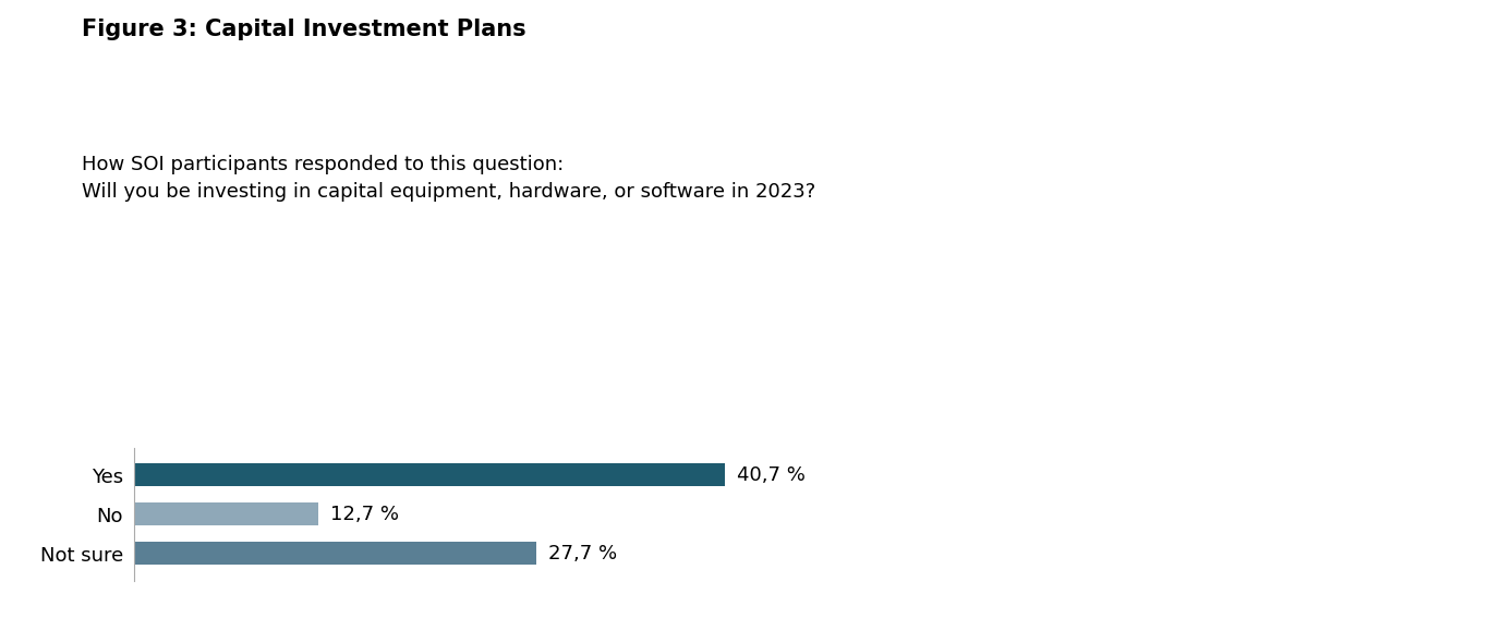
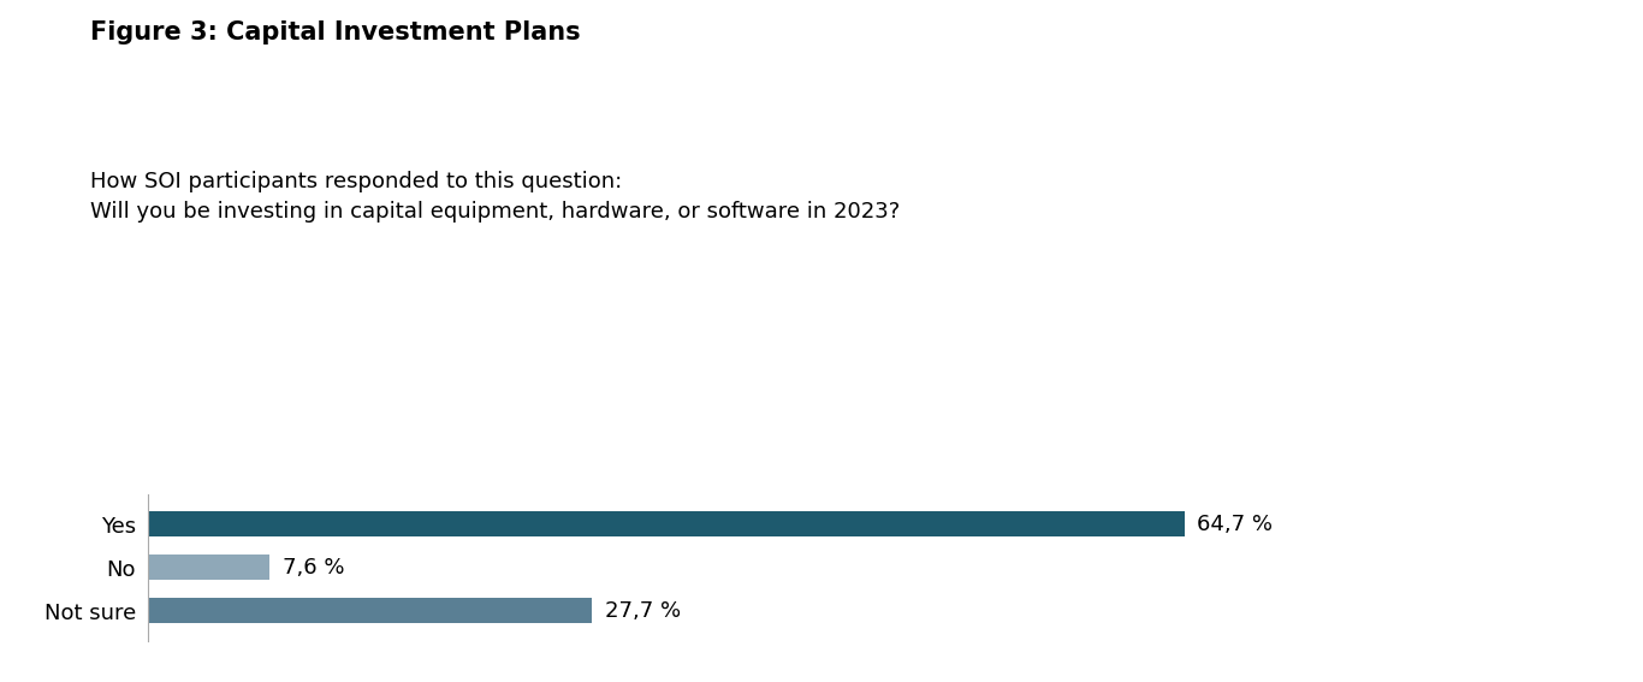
Yes: 40,7 -> 64,7
No: 12,7 -> 7,6
